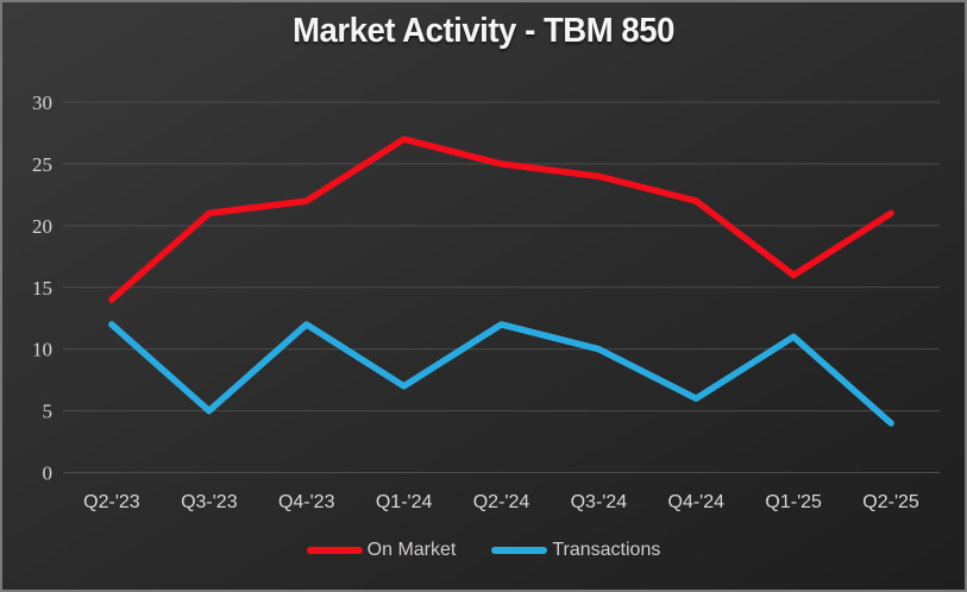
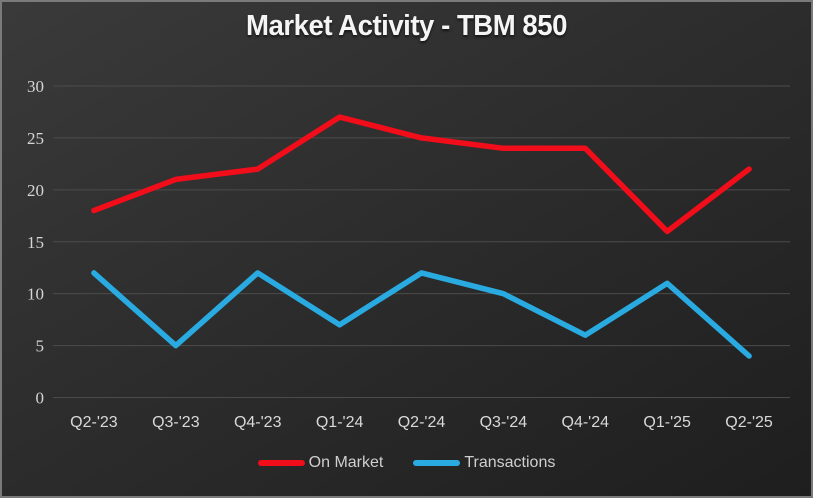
On Market/Q2-'23: 14 -> 18
On Market/Q4-'24: 22 -> 24
On Market/Q2-'25: 21 -> 22
